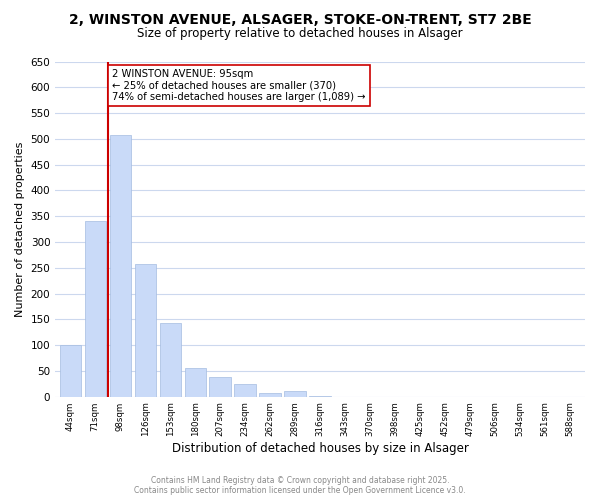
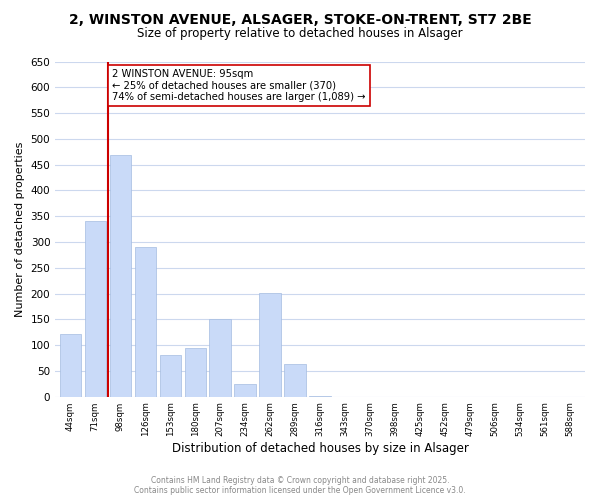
44sqm: 100 -> 122
98sqm: 507 -> 468
126sqm: 258 -> 290
153sqm: 142 -> 80
180sqm: 55 -> 94
207sqm: 38 -> 150
262sqm: 8 -> 202
289sqm: 12 -> 64
